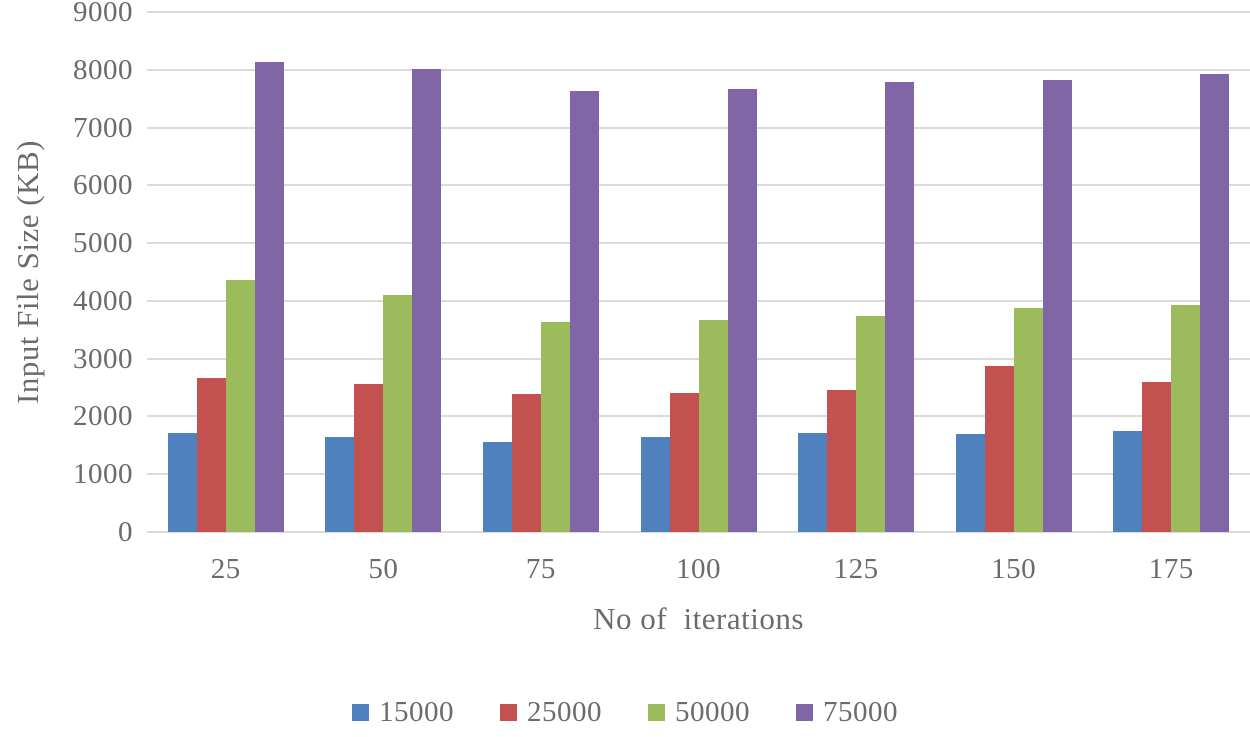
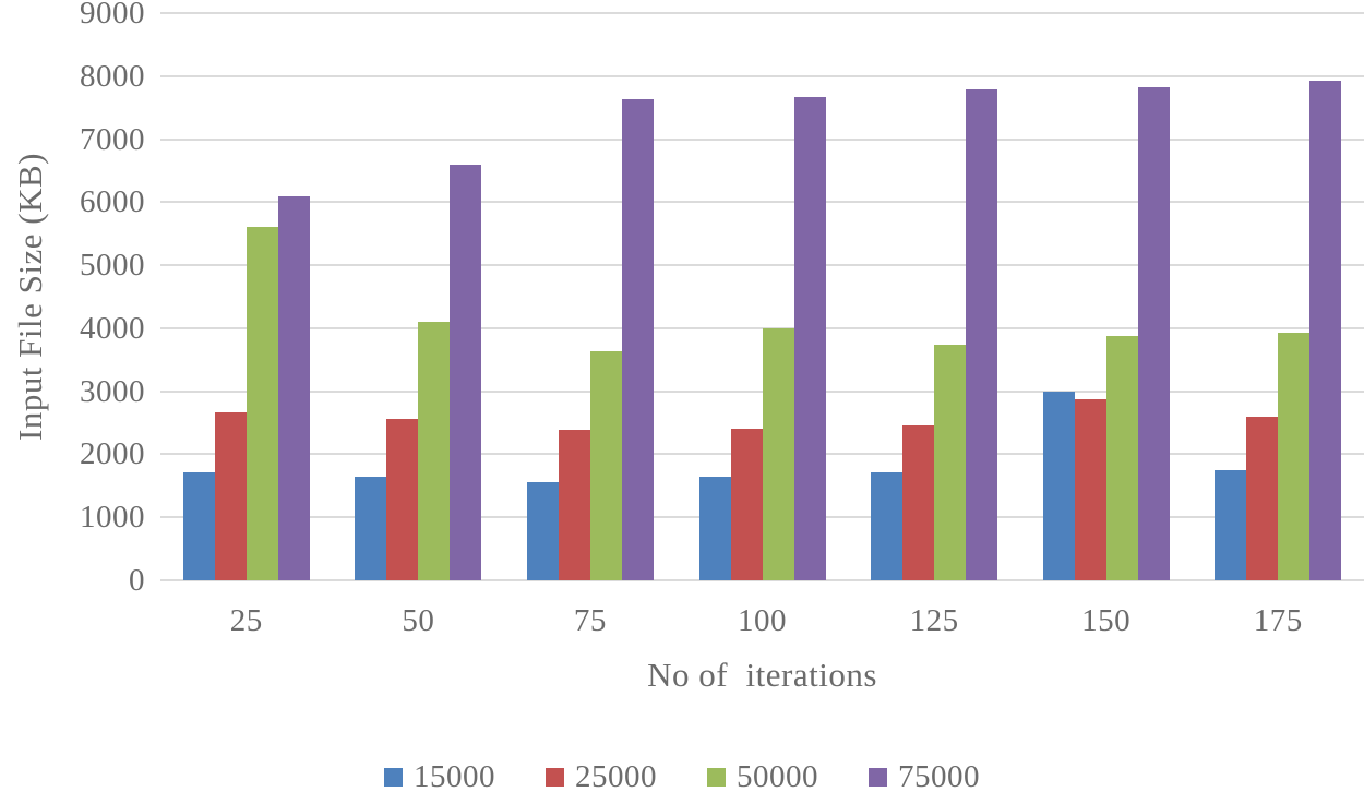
50000/25: 4400 -> 5600
75000/25: 8100 -> 6100
75000/50: 8000 -> 6600
50000/100: 3700 -> 4000
15000/150: 1700 -> 3000
